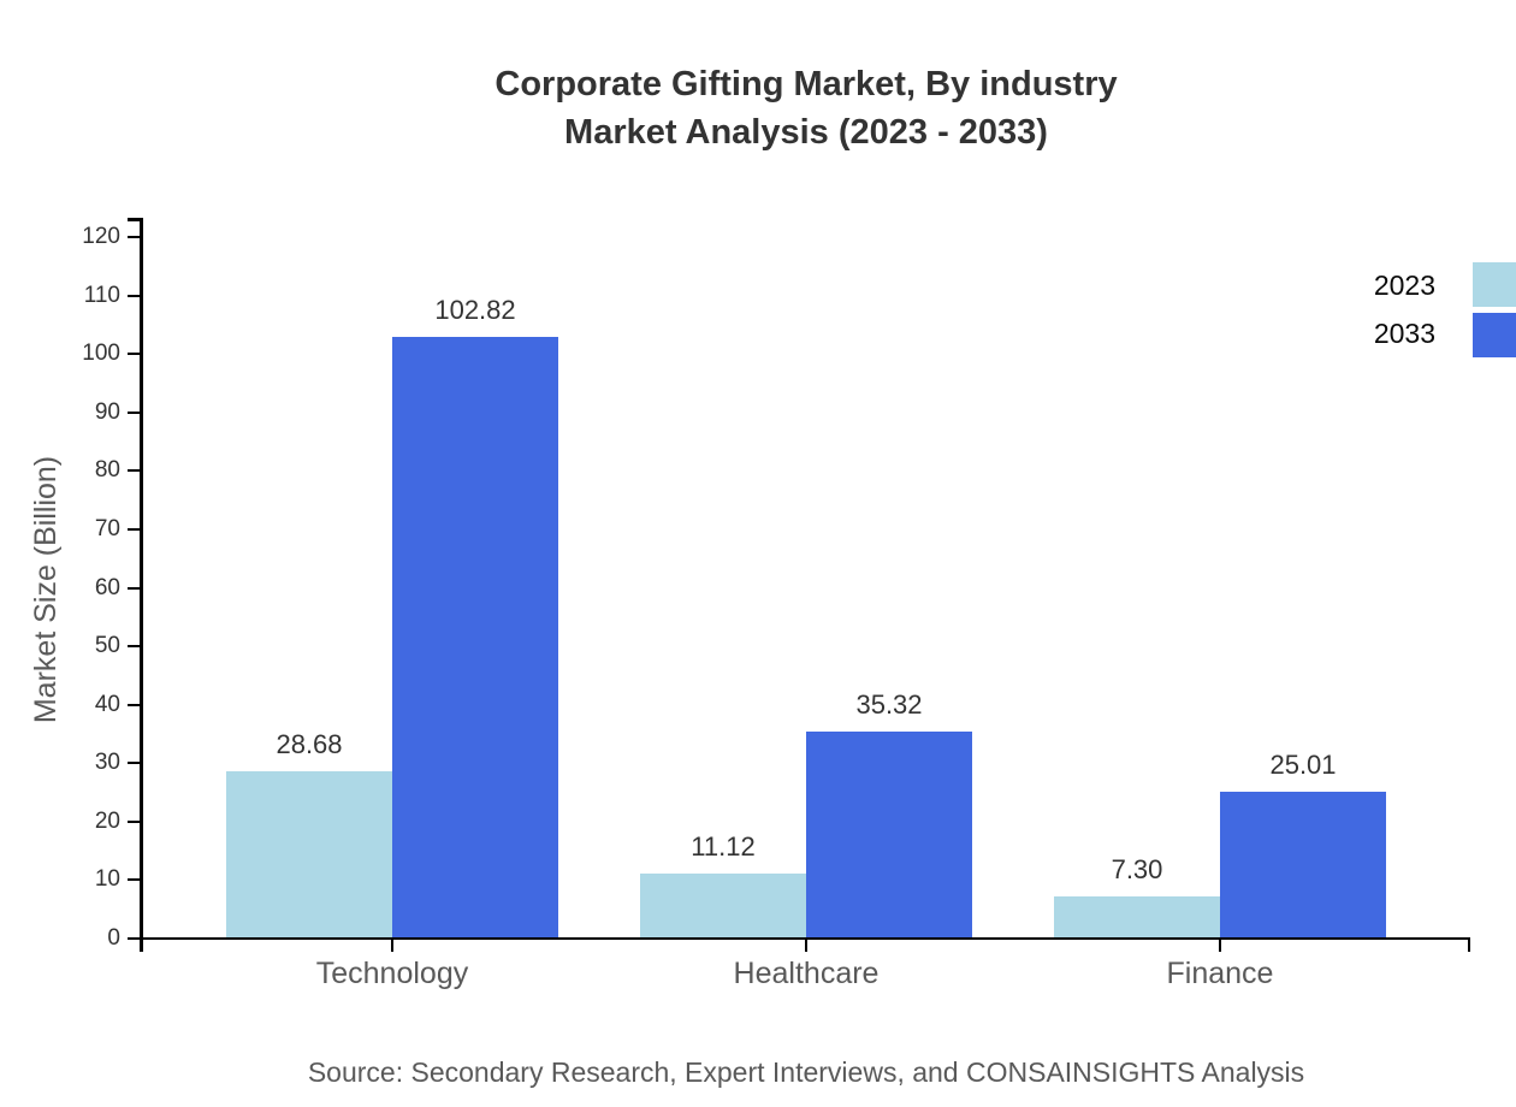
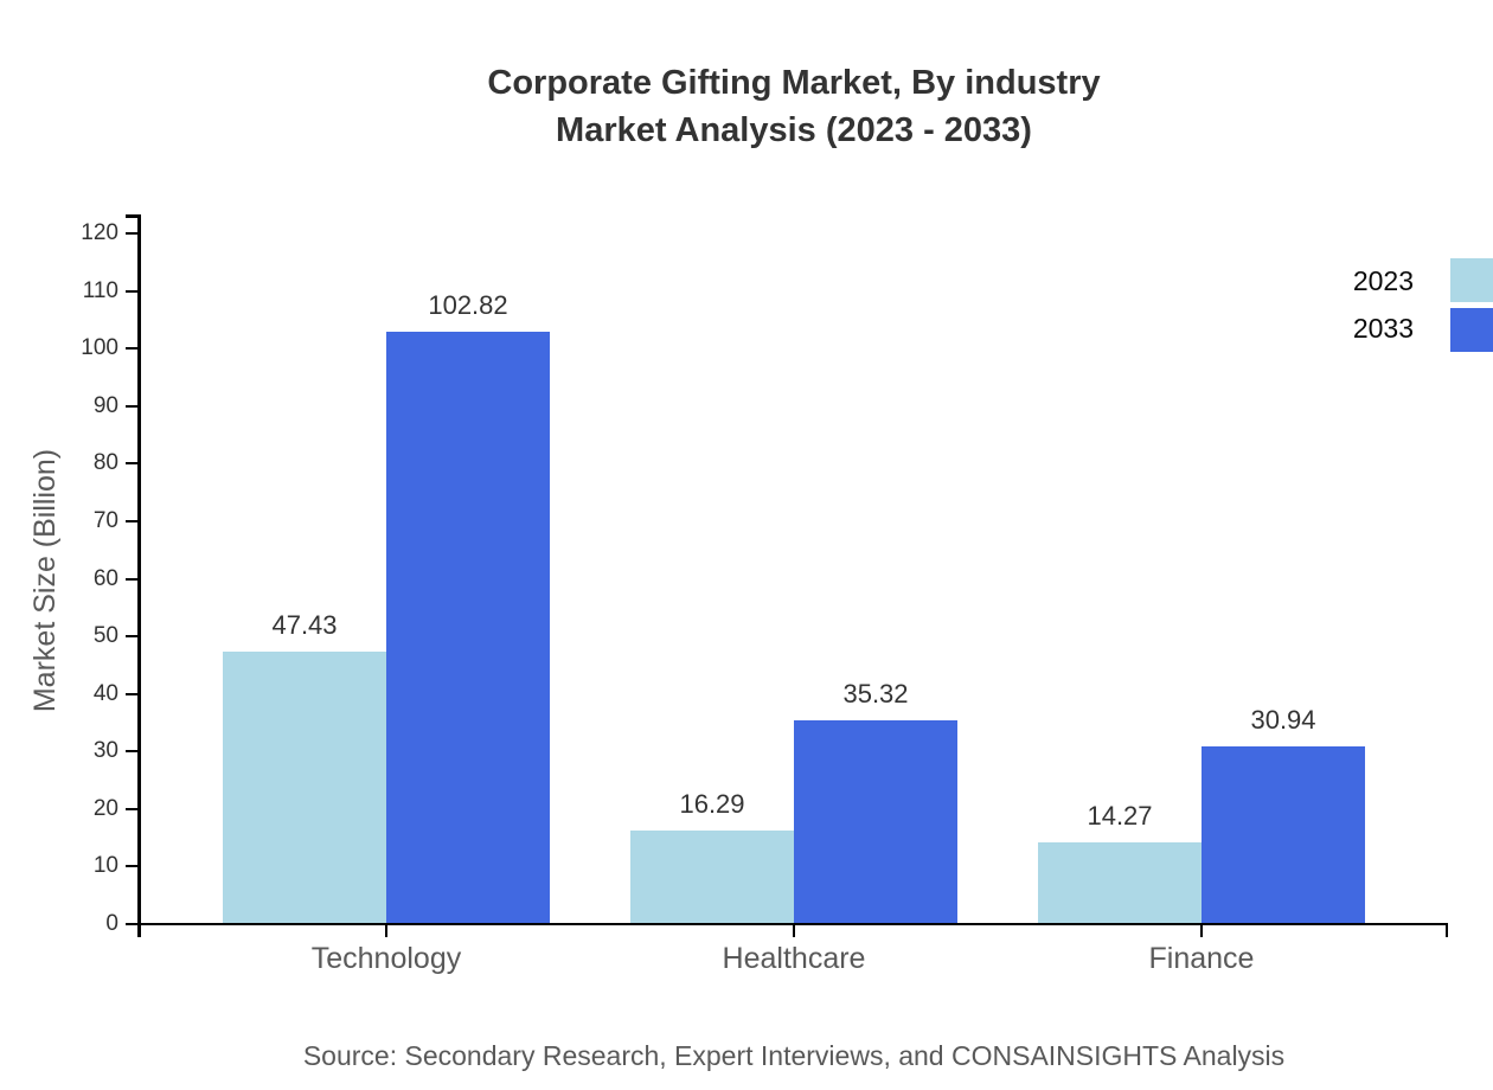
2023/Technology: 28.68 -> 47.43
2023/Healthcare: 11.12 -> 16.29
2023/Finance: 7.30 -> 14.27
2033/Finance: 25.01 -> 30.94
